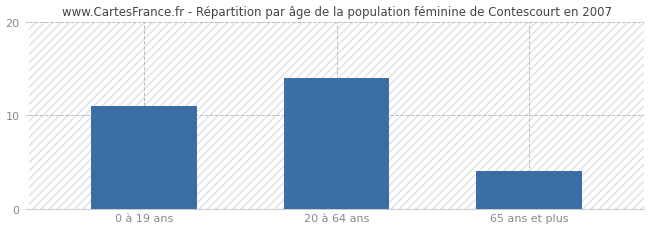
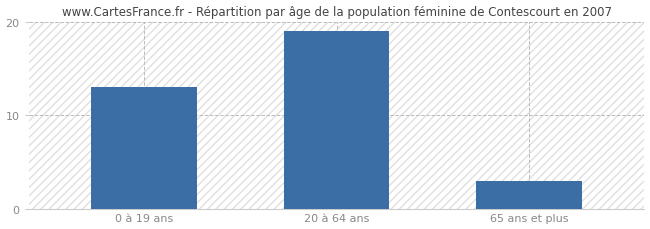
0 à 19 ans: 11 -> 13
20 à 64 ans: 14 -> 19
65 ans et plus: 4 -> 3
